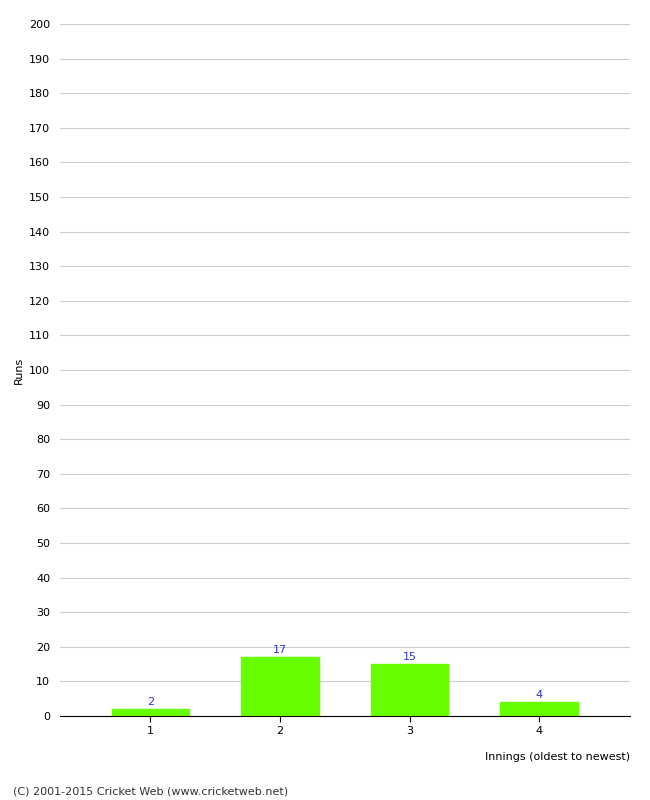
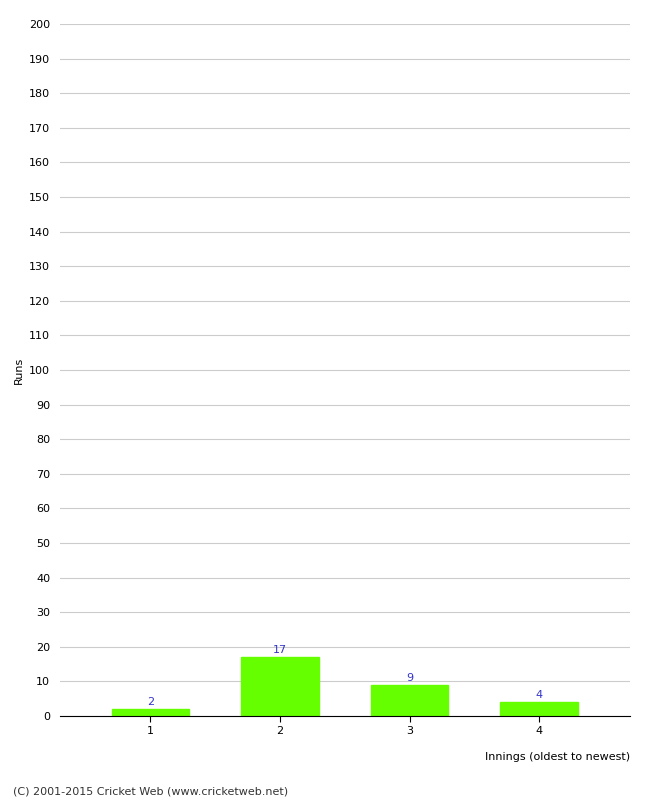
3: 15 -> 9
